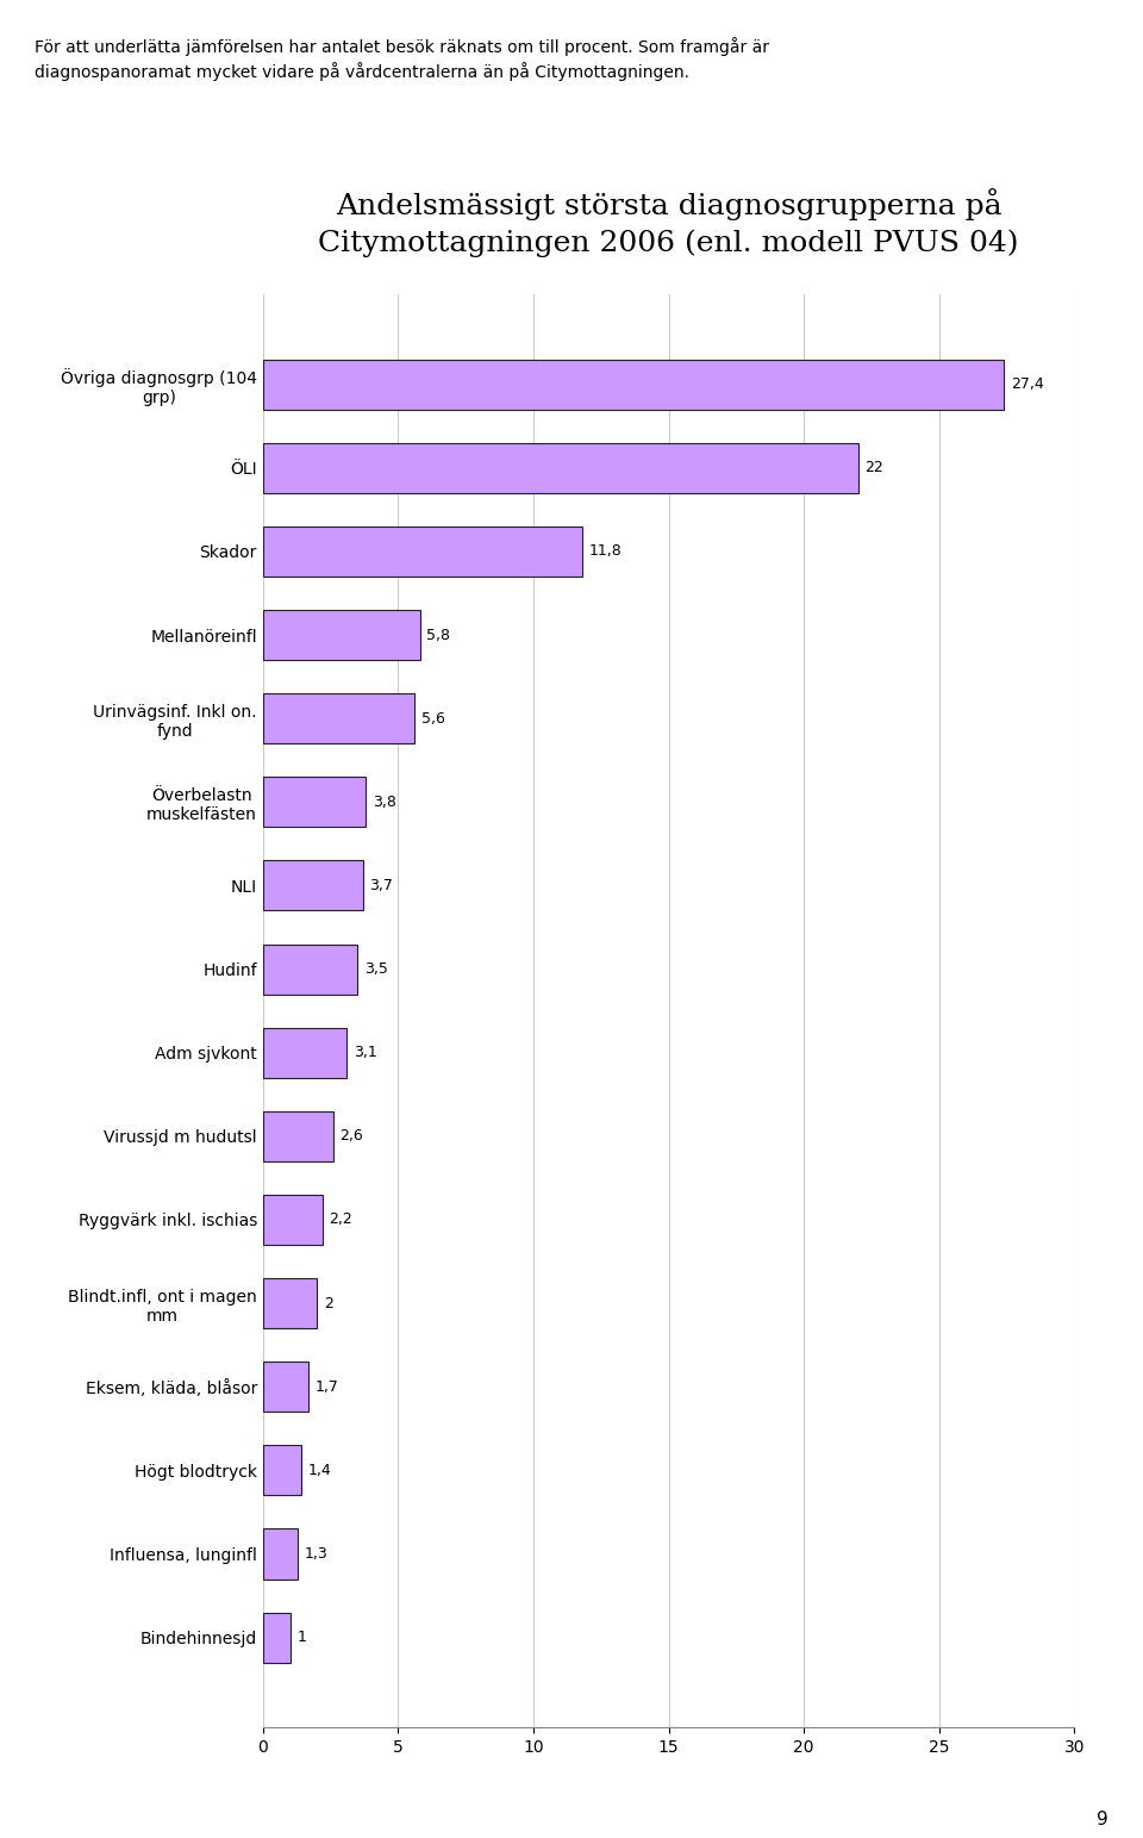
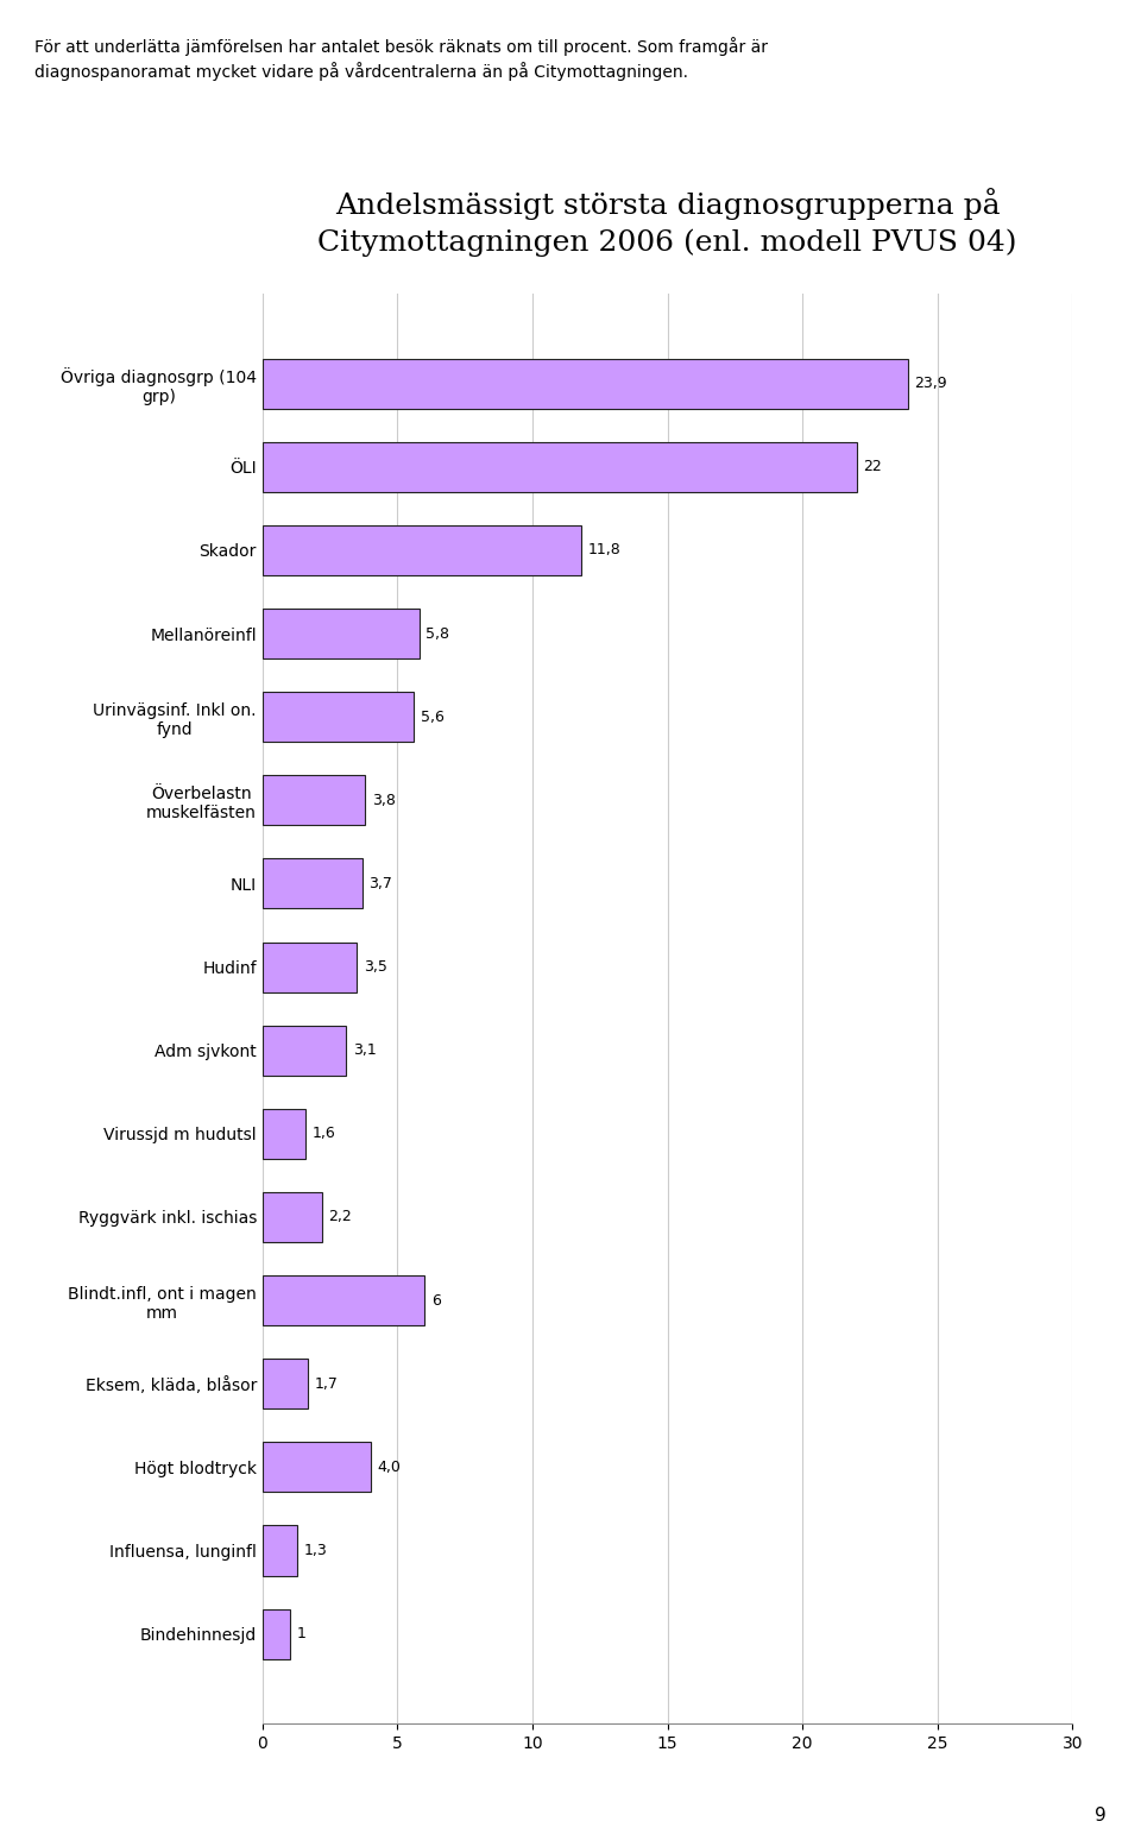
Övriga diagnosgrp (104 grp): 27,4 -> 23,9
Virussjd m hudutsl: 2,6 -> 1,6
Blindt.infl, ont i magen mm: 2 -> 6
Högt blodtryck: 1,4 -> 4,0
